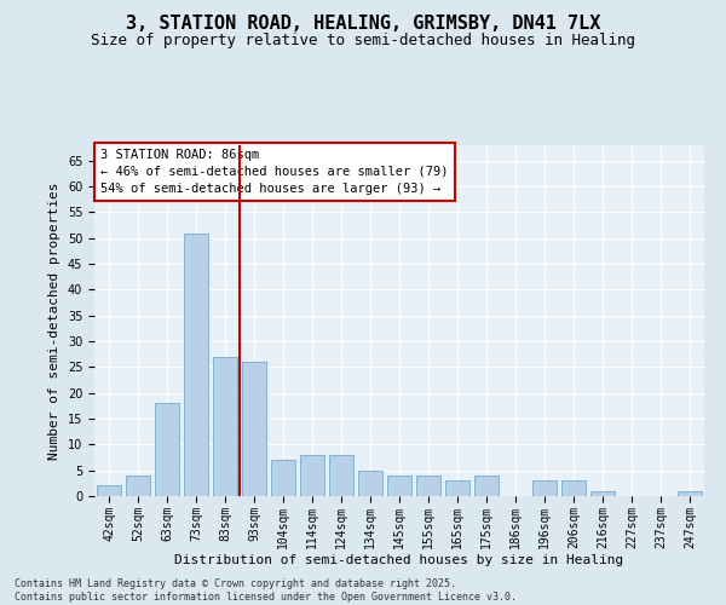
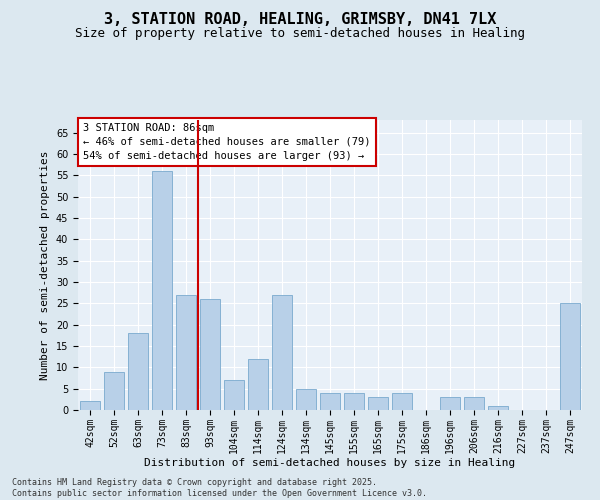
52sqm: 4 -> 9
73sqm: 51 -> 56
114sqm: 8 -> 12
124sqm: 8 -> 27
247sqm: 1 -> 25
